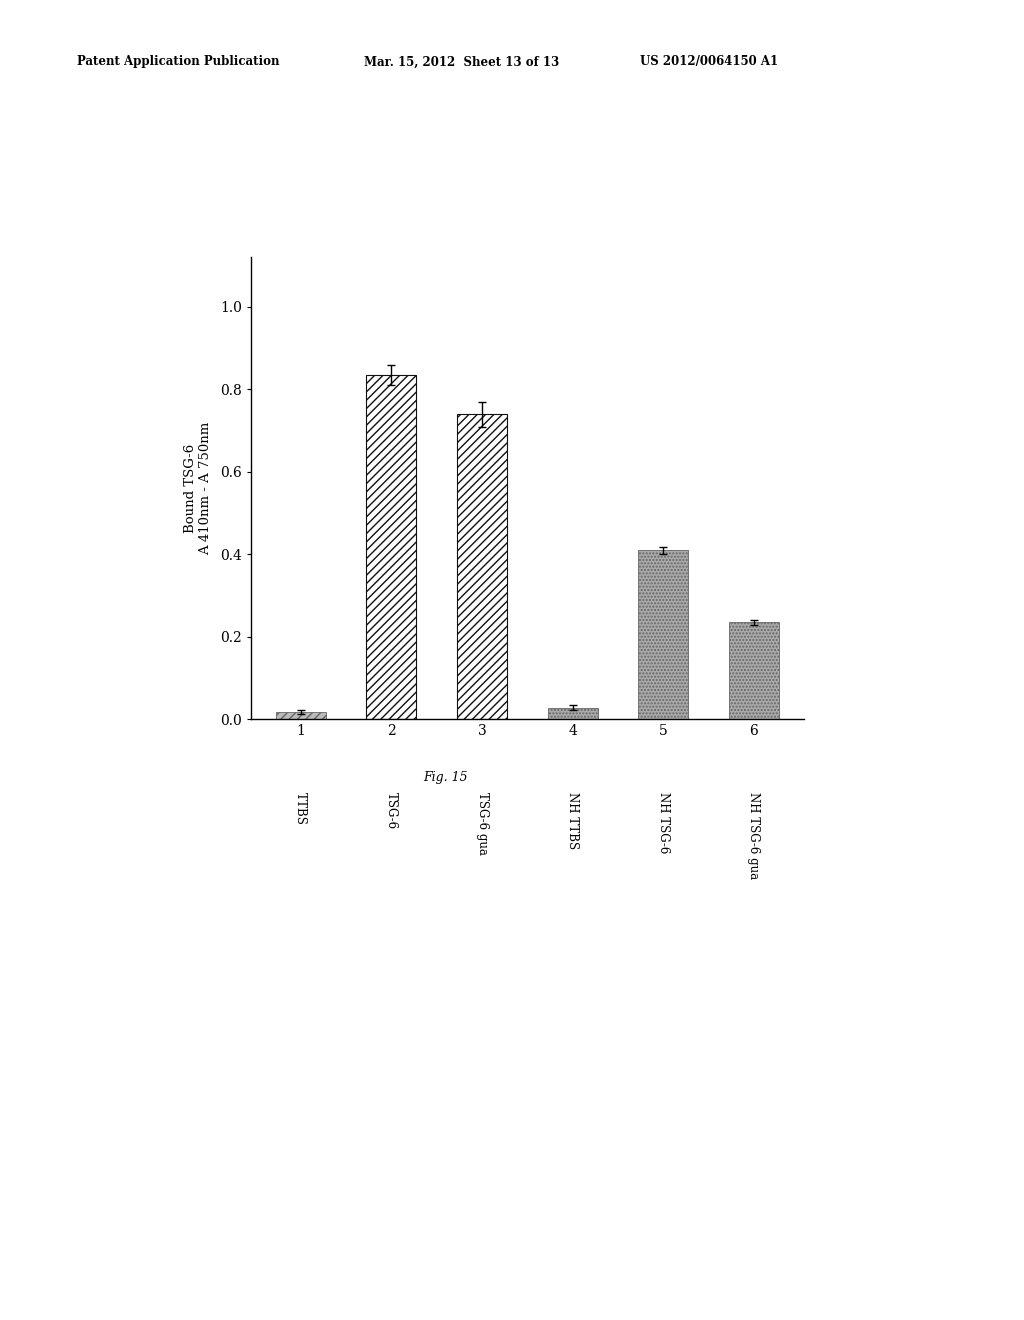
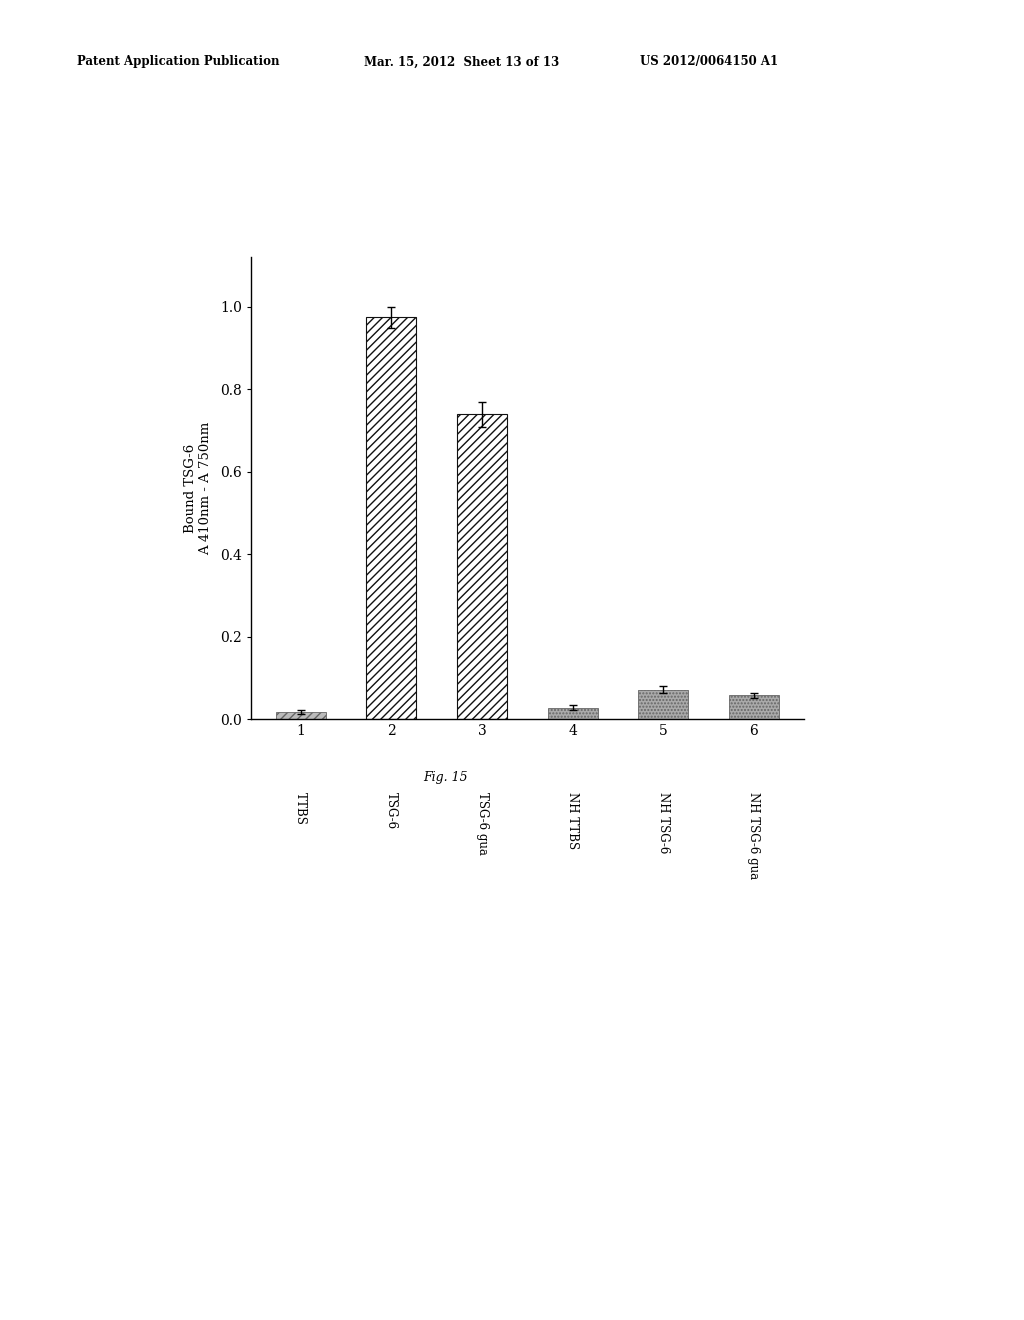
2: 0.835 -> 0.975
5: 0.410 -> 0.072
6: 0.235 -> 0.058
